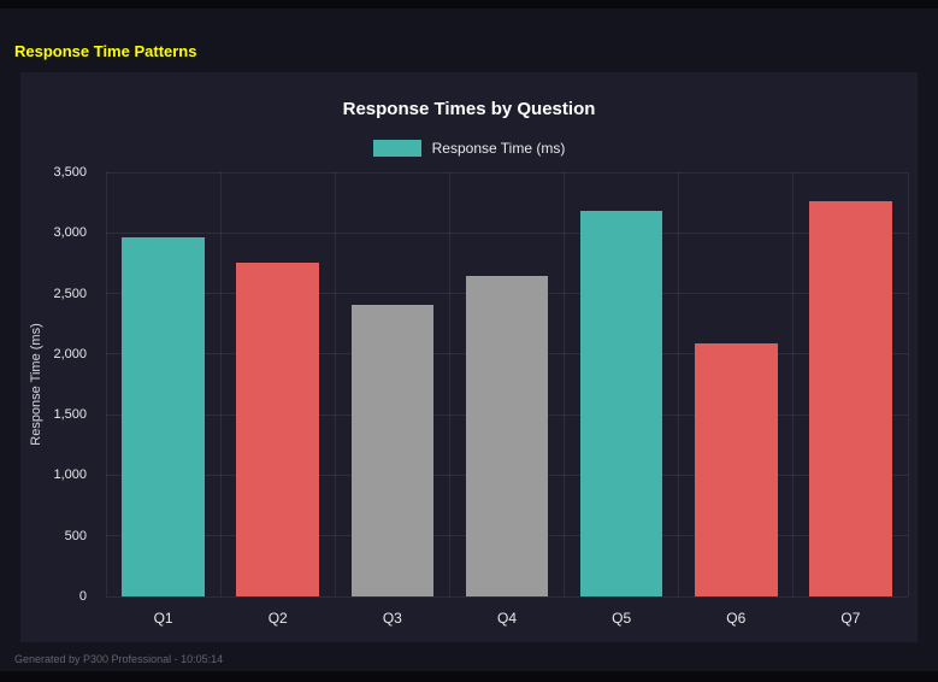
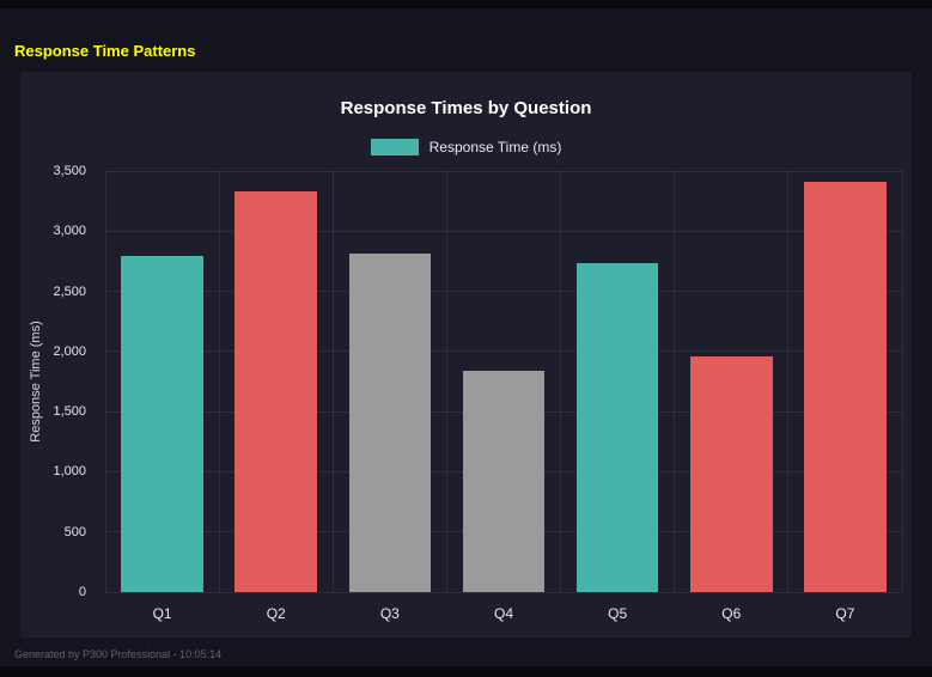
Q1: 2960 -> 2790
Q2: 2750 -> 3330
Q3: 2410 -> 2810
Q4: 2650 -> 1840
Q5: 3180 -> 2730
Q6: 2090 -> 1960
Q7: 3260 -> 3410
